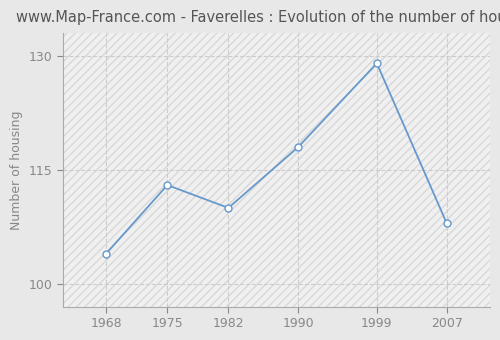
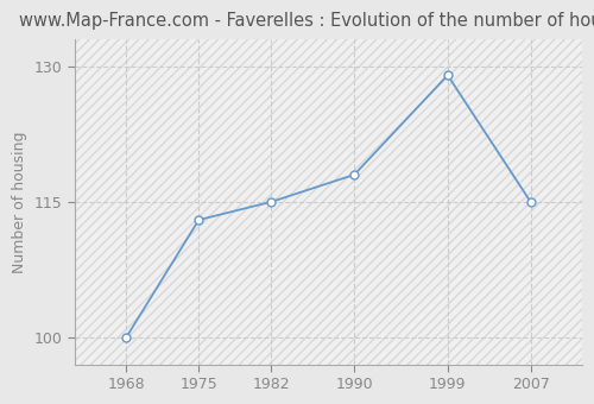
1968: 104 -> 100
1982: 110 -> 115
2007: 108 -> 115
